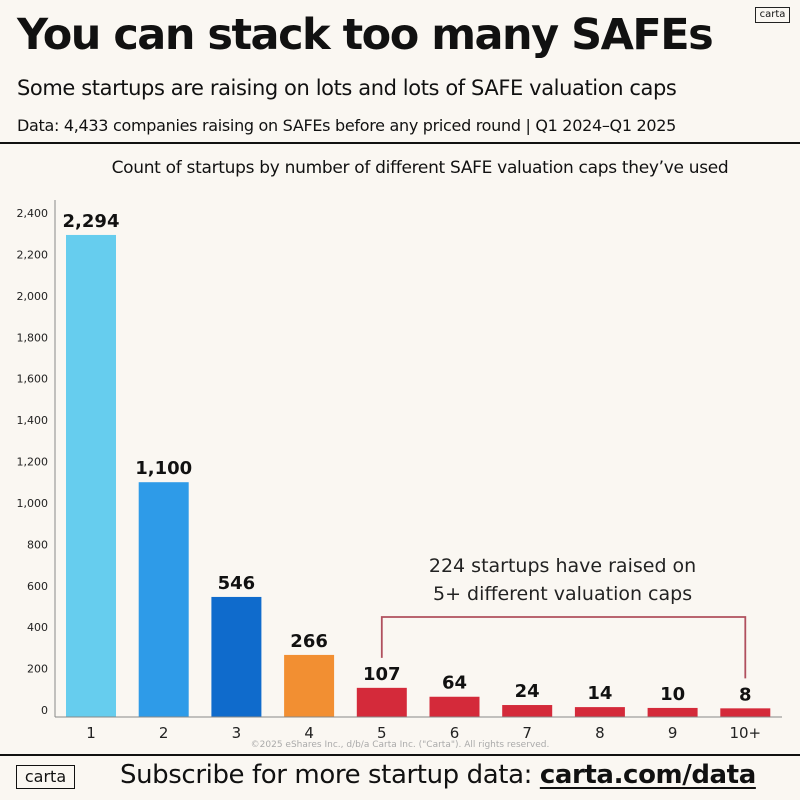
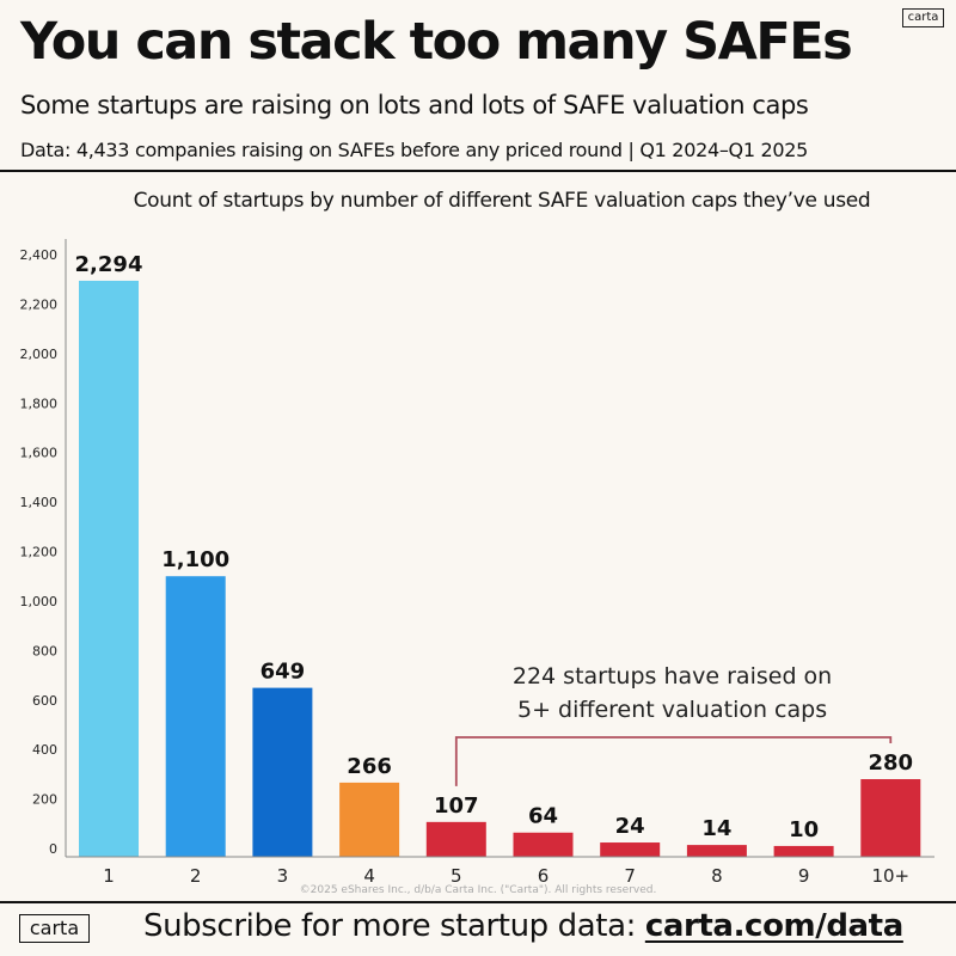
3: 546 -> 649
10+: 8 -> 280
